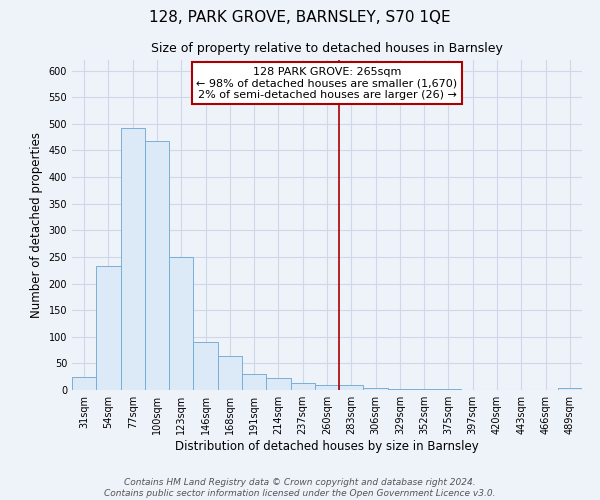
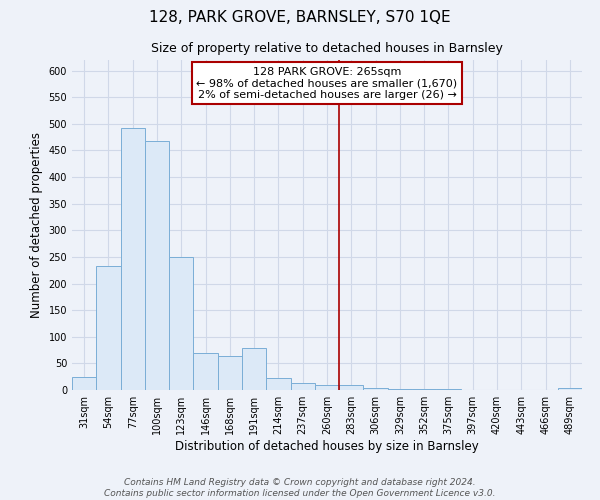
146sqm: 90 -> 70
191sqm: 31 -> 78
